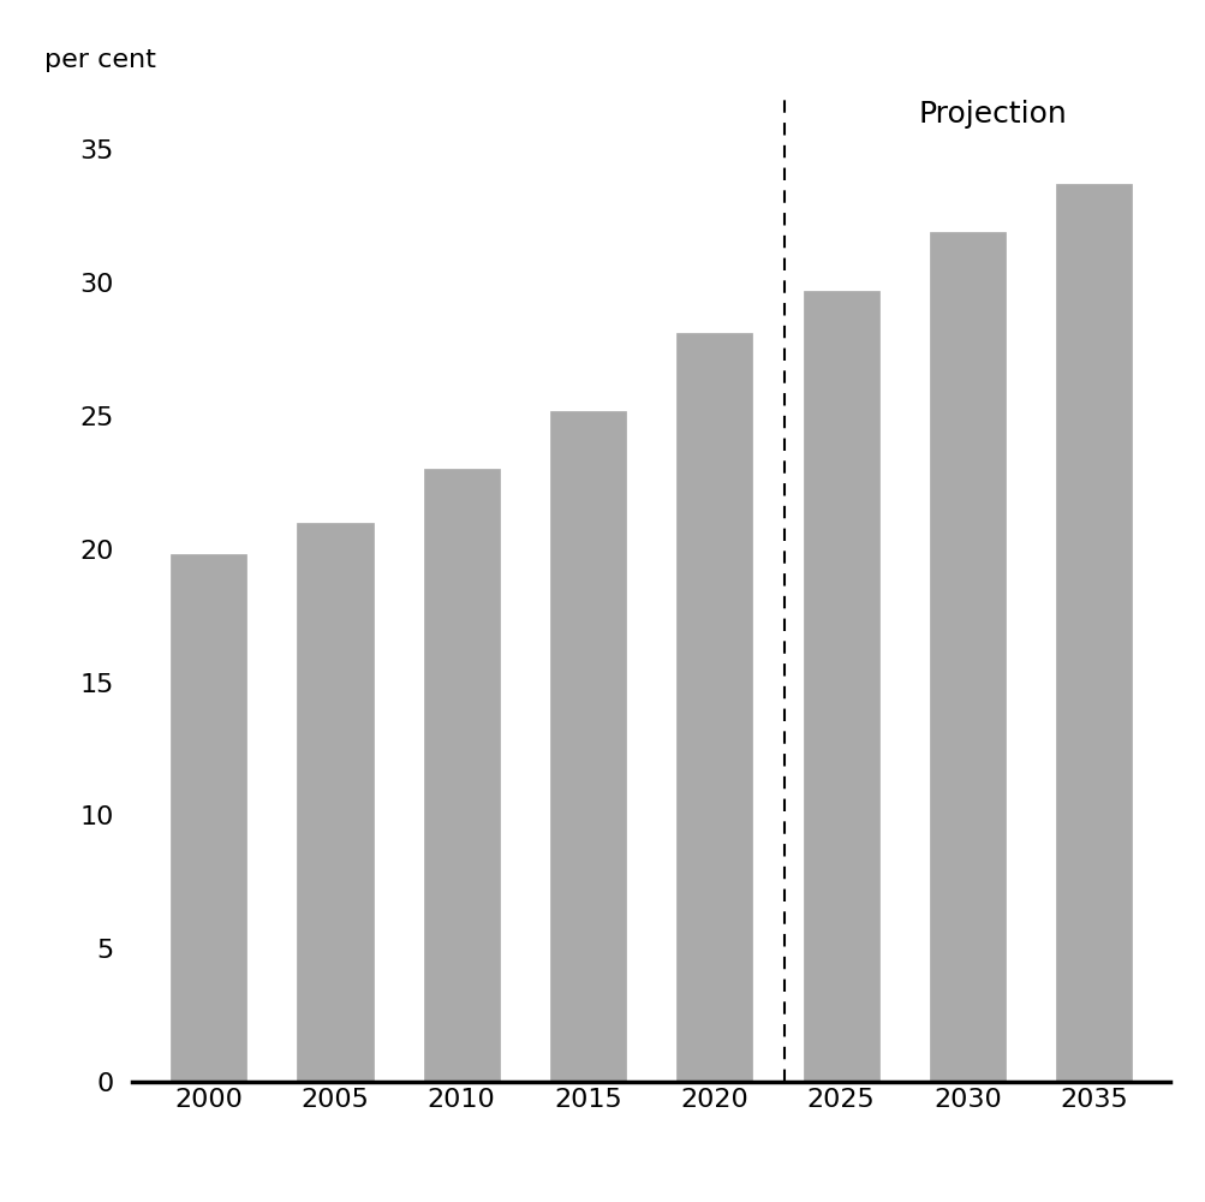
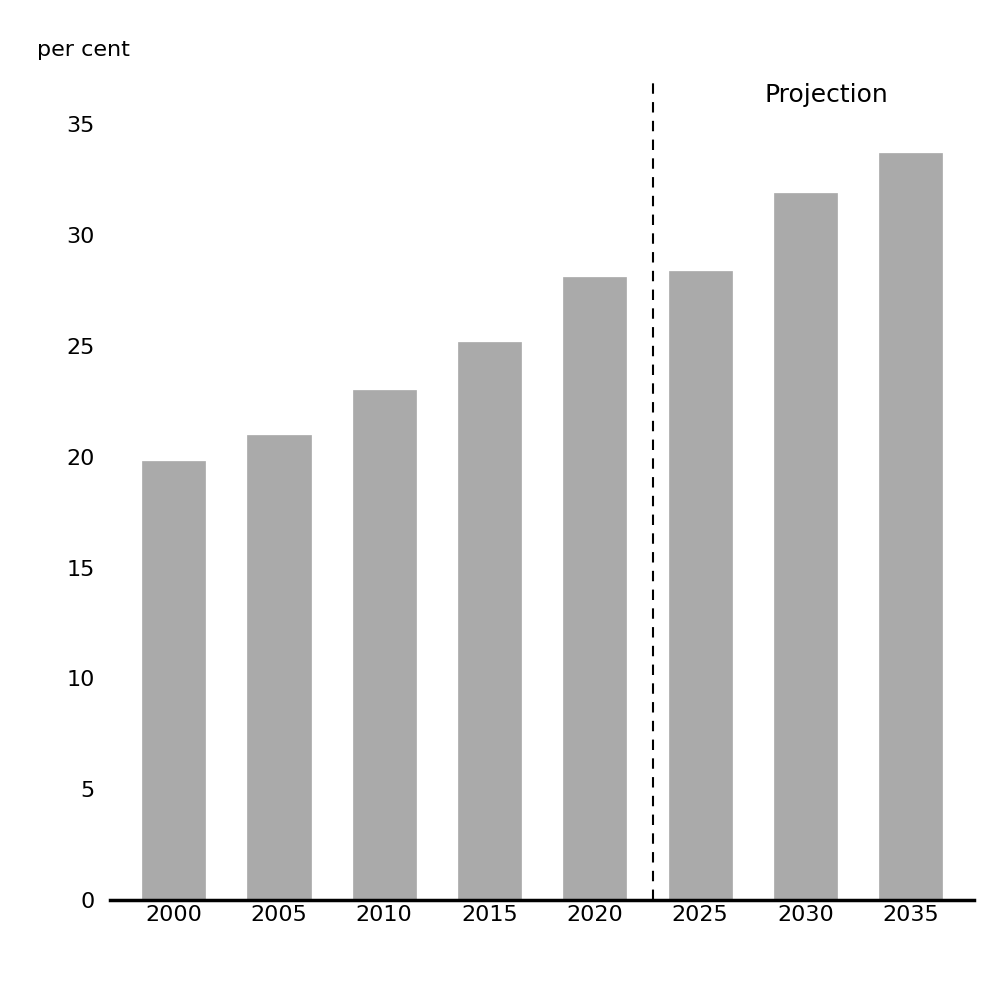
2025: 29.7 -> 28.4
